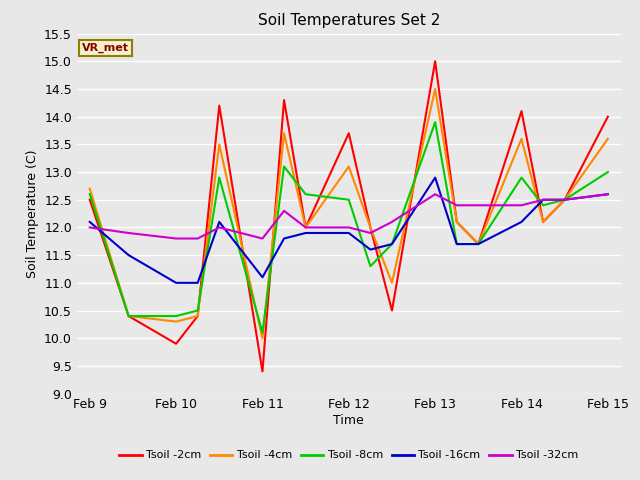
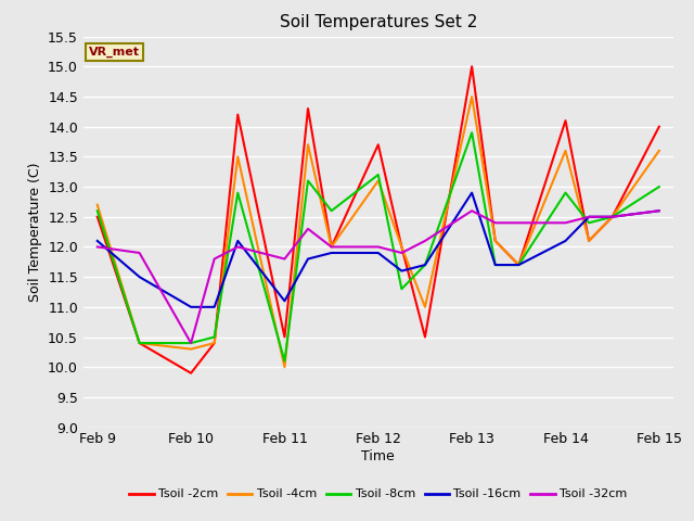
Tsoil -32cm/Feb 10: 11.8 -> 10.4
Tsoil -2cm/Feb 11: 9.4 -> 10.5
Tsoil -8cm/Feb 12: 12.5 -> 13.2
